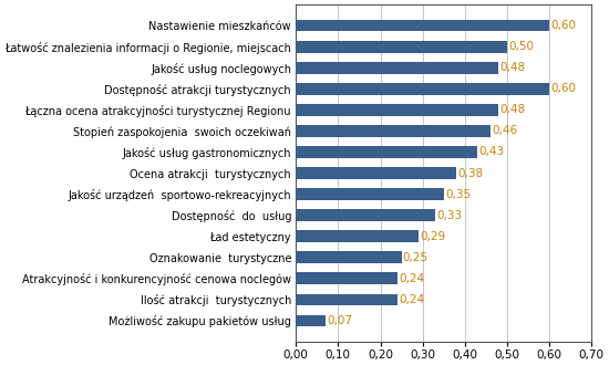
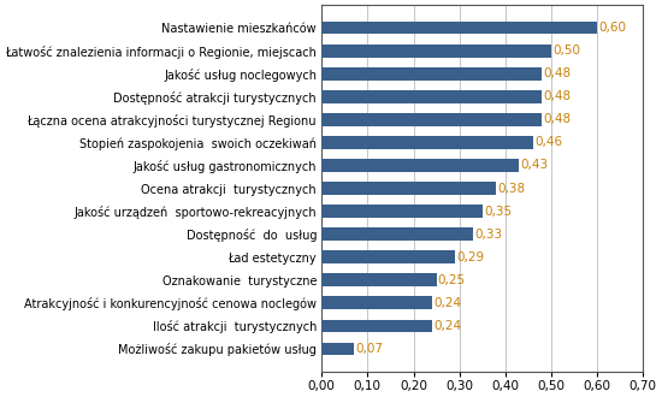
Dostępność atrakcji turystycznych: 0,60 -> 0,48
